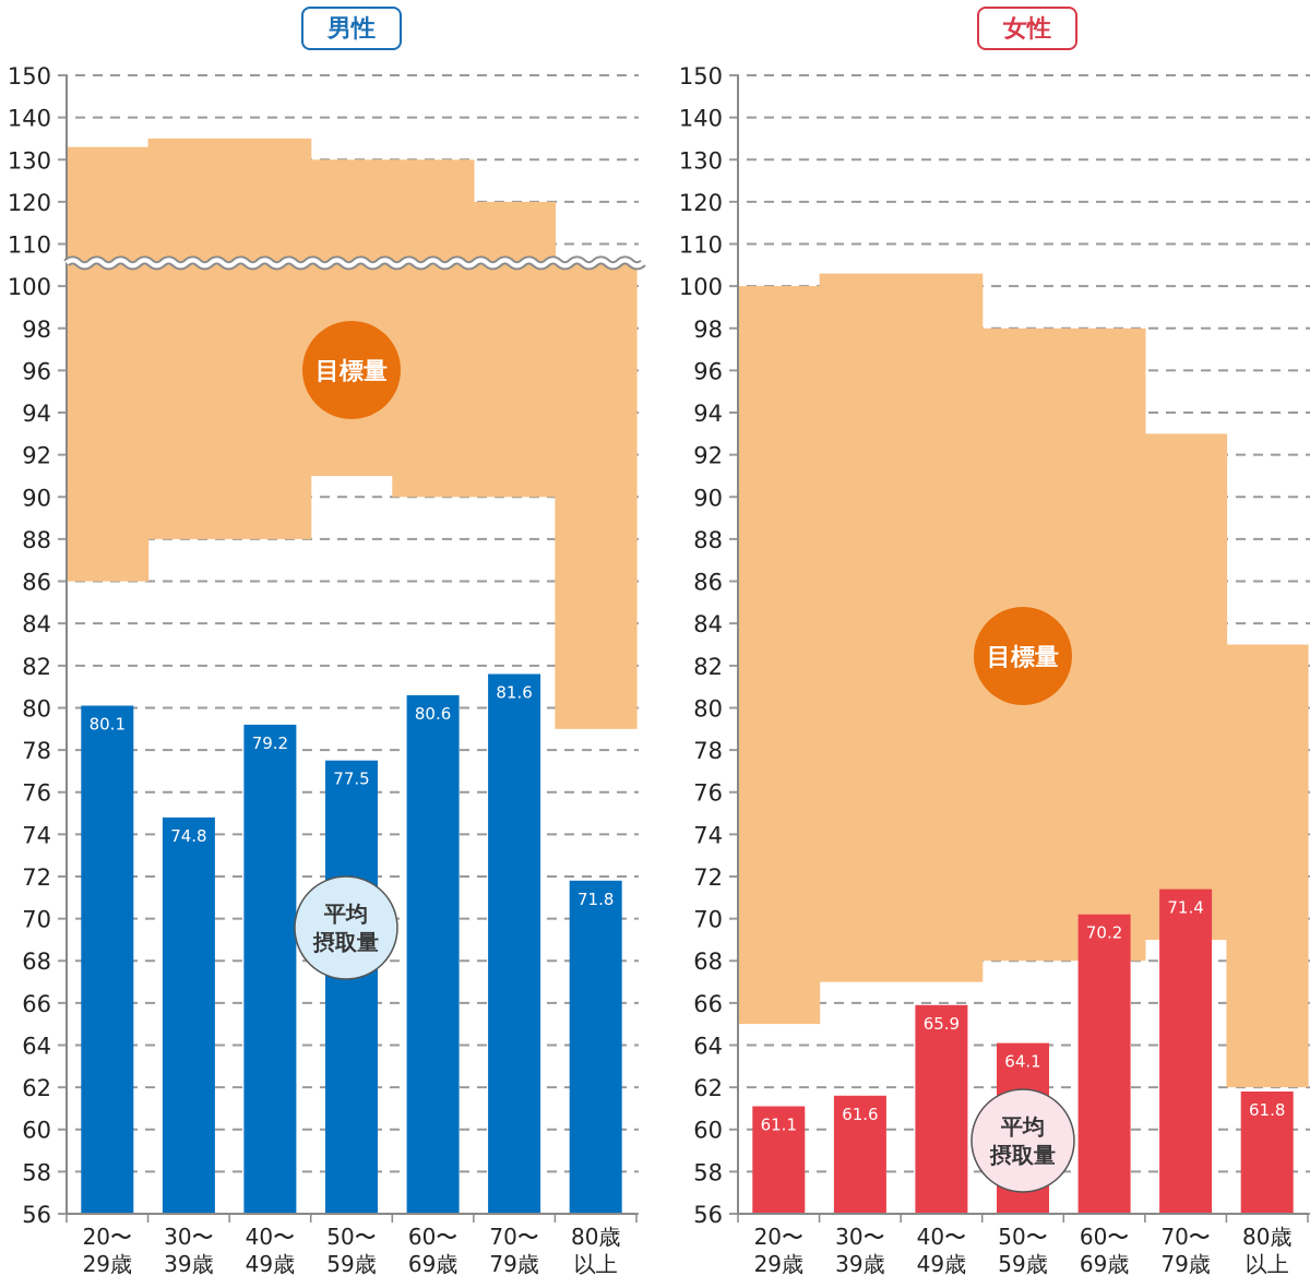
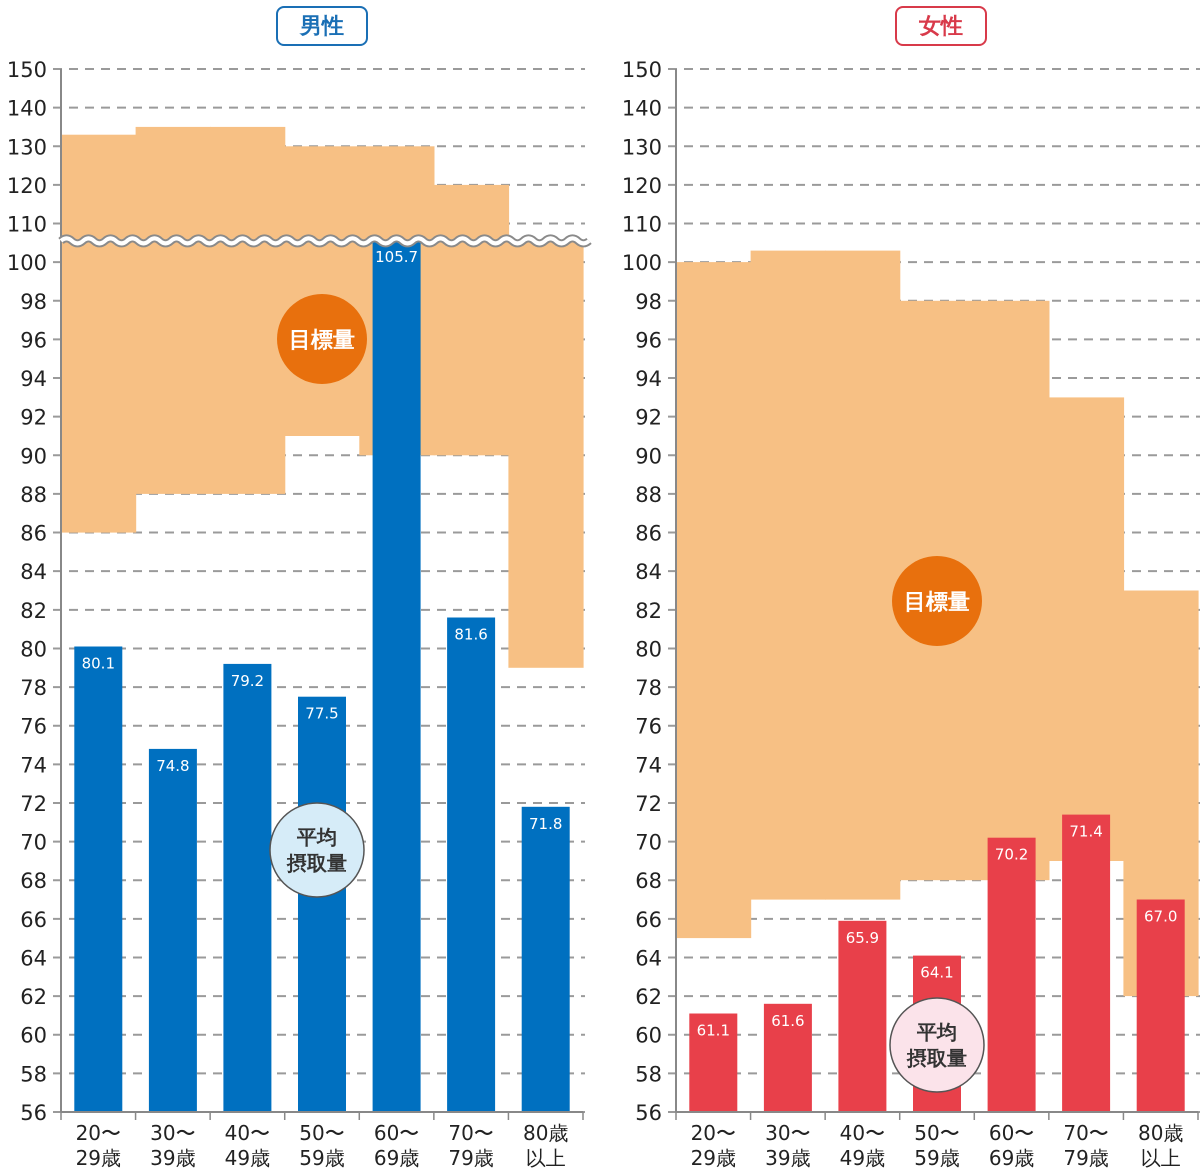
男性/60〜69歳: 80.6 -> 105.7
女性/80歳以上: 61.8 -> 67.0
